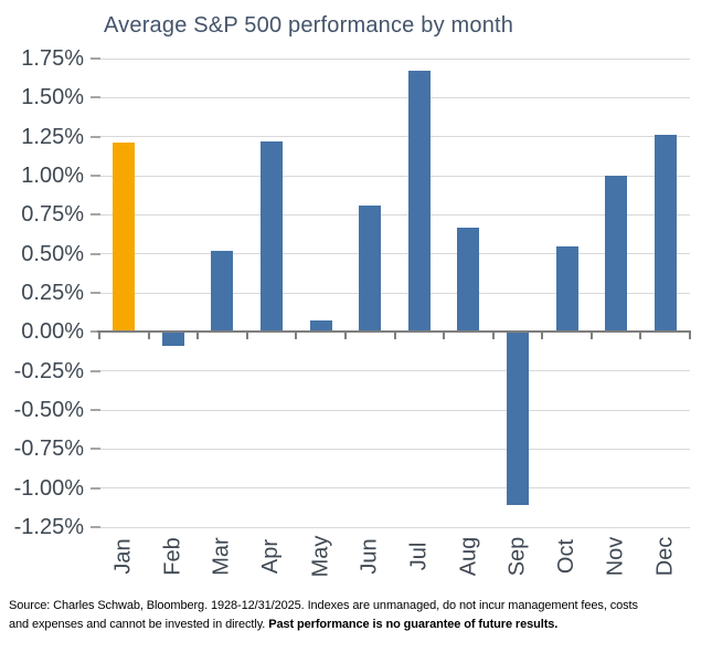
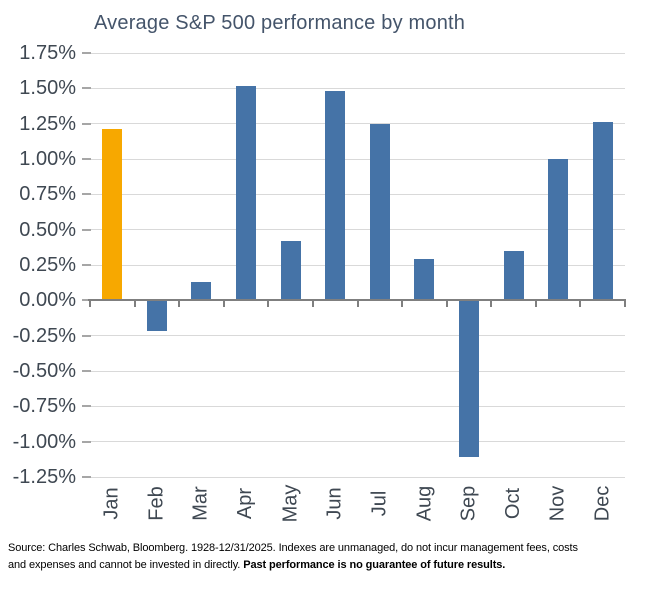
Feb: -0.09% -> -0.22%
Mar: 0.52% -> 0.13%
Apr: 1.22% -> 1.52%
May: 0.07% -> 0.42%
Jun: 0.81% -> 1.48%
Jul: 1.67% -> 1.25%
Aug: 0.67% -> 0.29%
Oct: 0.55% -> 0.35%
